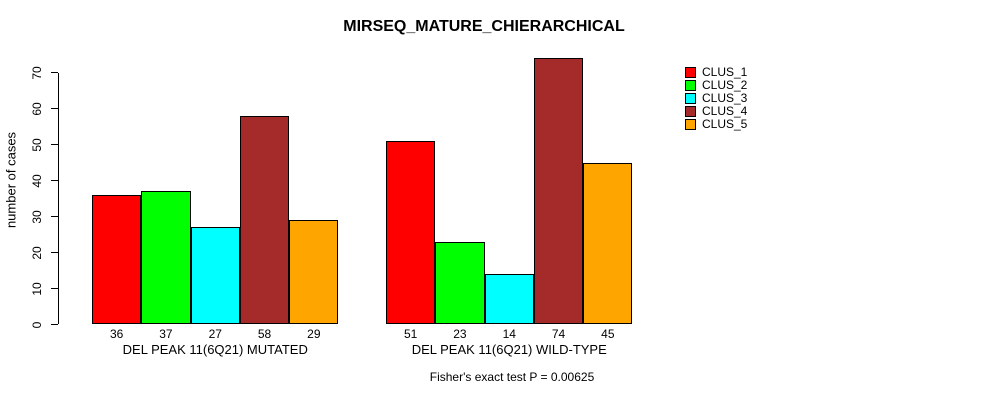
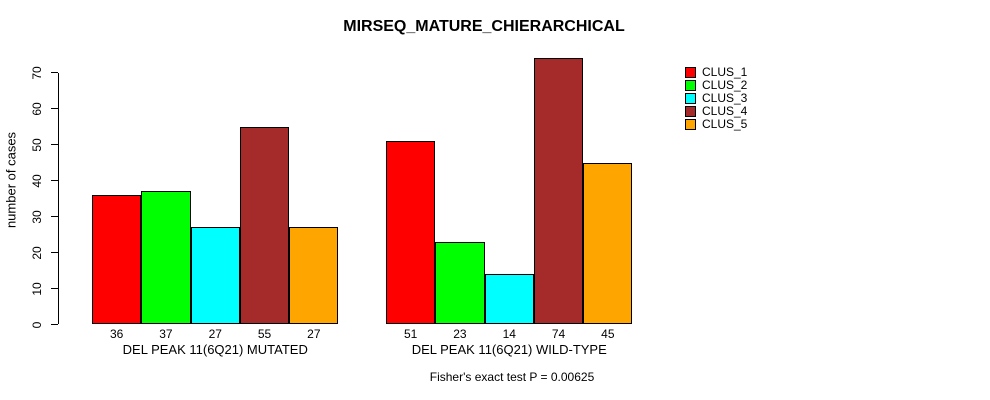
CLUS_4/DEL PEAK 11(6Q21) MUTATED: 58 -> 55
CLUS_5/DEL PEAK 11(6Q21) MUTATED: 29 -> 27
